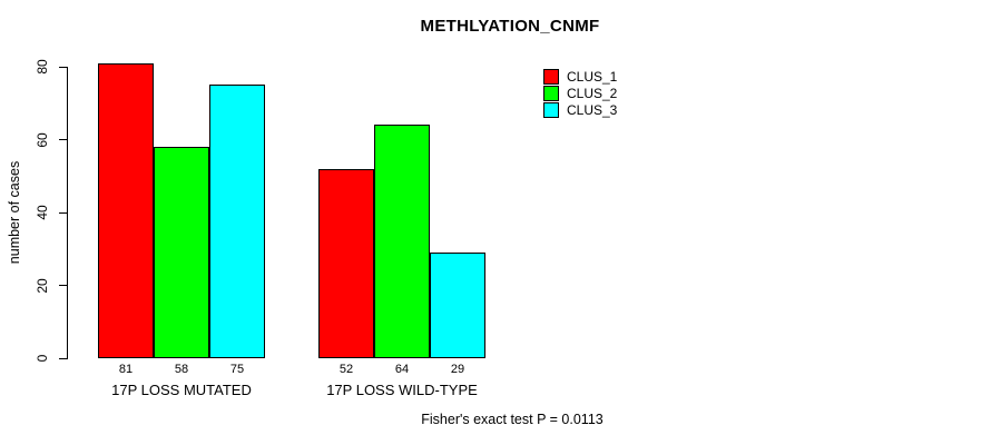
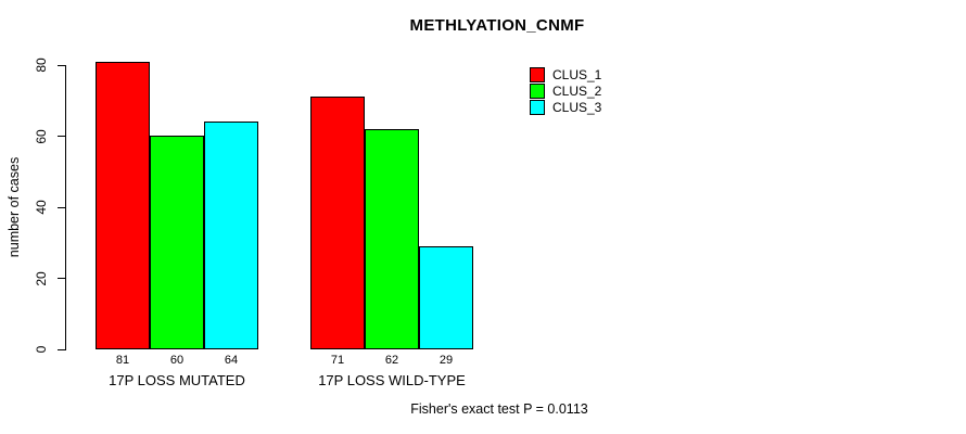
CLUS_2/17P LOSS MUTATED: 58 -> 60
CLUS_3/17P LOSS MUTATED: 75 -> 64
CLUS_1/17P LOSS WILD-TYPE: 52 -> 71
CLUS_2/17P LOSS WILD-TYPE: 64 -> 62
